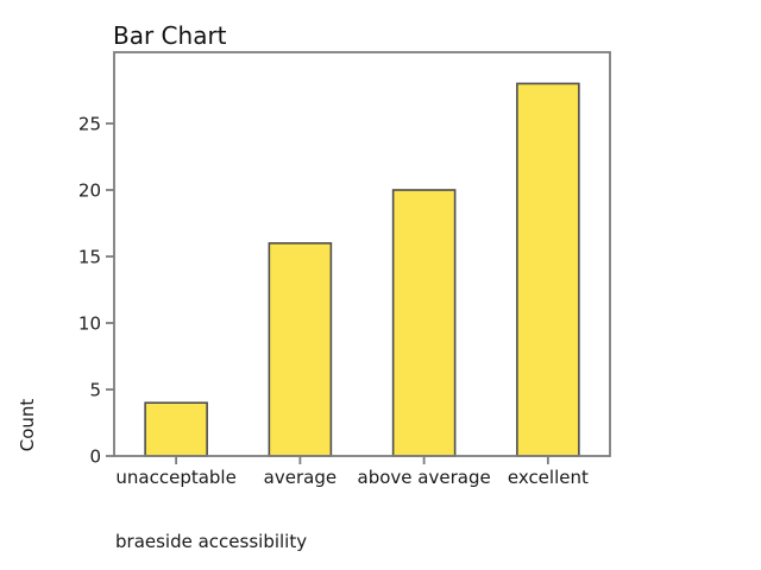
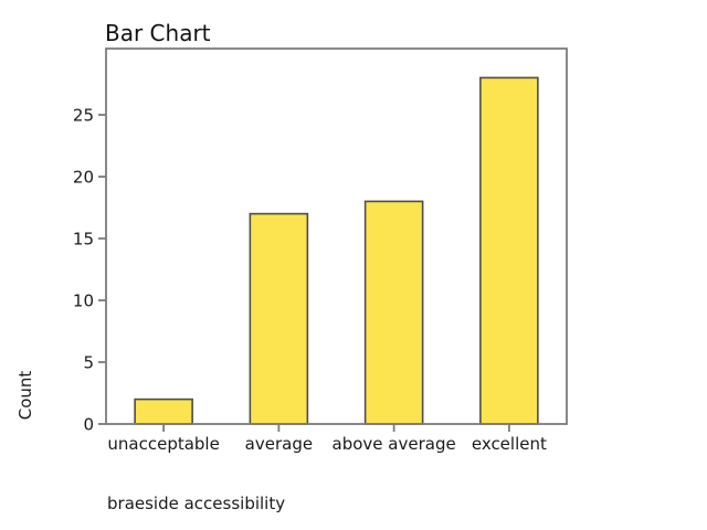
unacceptable: 4 -> 2
average: 16 -> 17
above average: 20 -> 18
